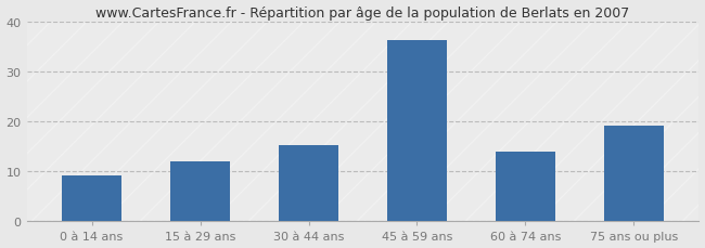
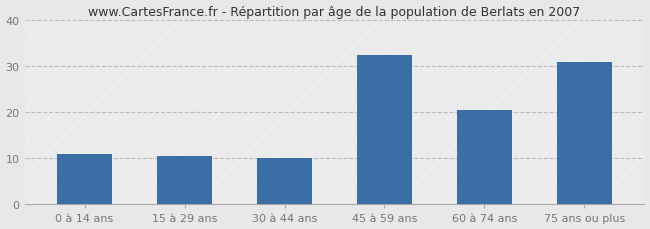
0 à 14 ans: 9.2 -> 11.0
15 à 29 ans: 12.0 -> 10.5
30 à 44 ans: 15.2 -> 10.0
45 à 59 ans: 36.3 -> 32.5
60 à 74 ans: 14.0 -> 20.5
75 ans ou plus: 19.2 -> 31.0
